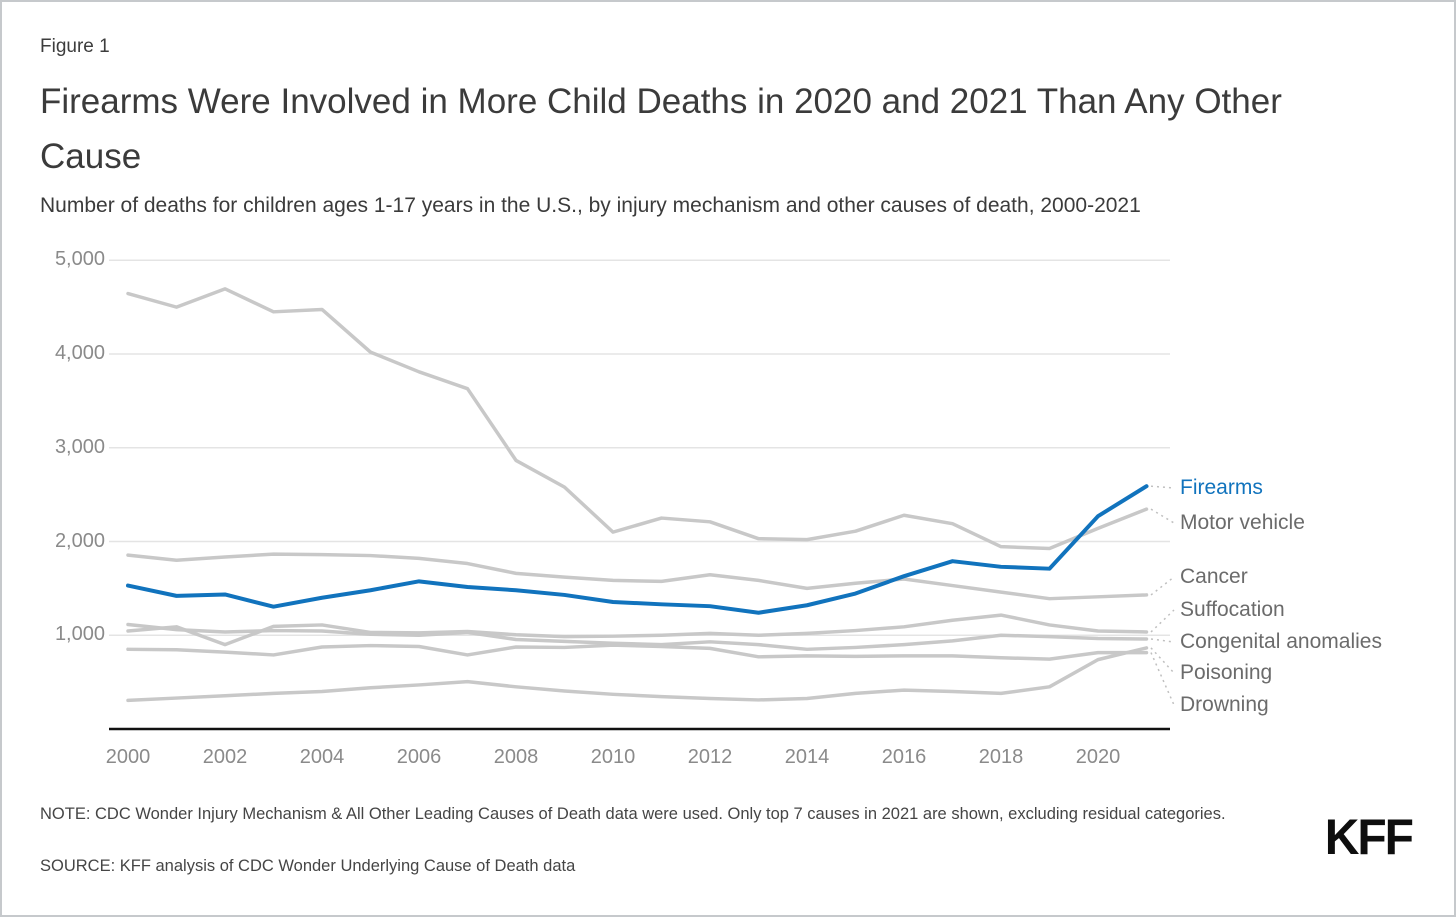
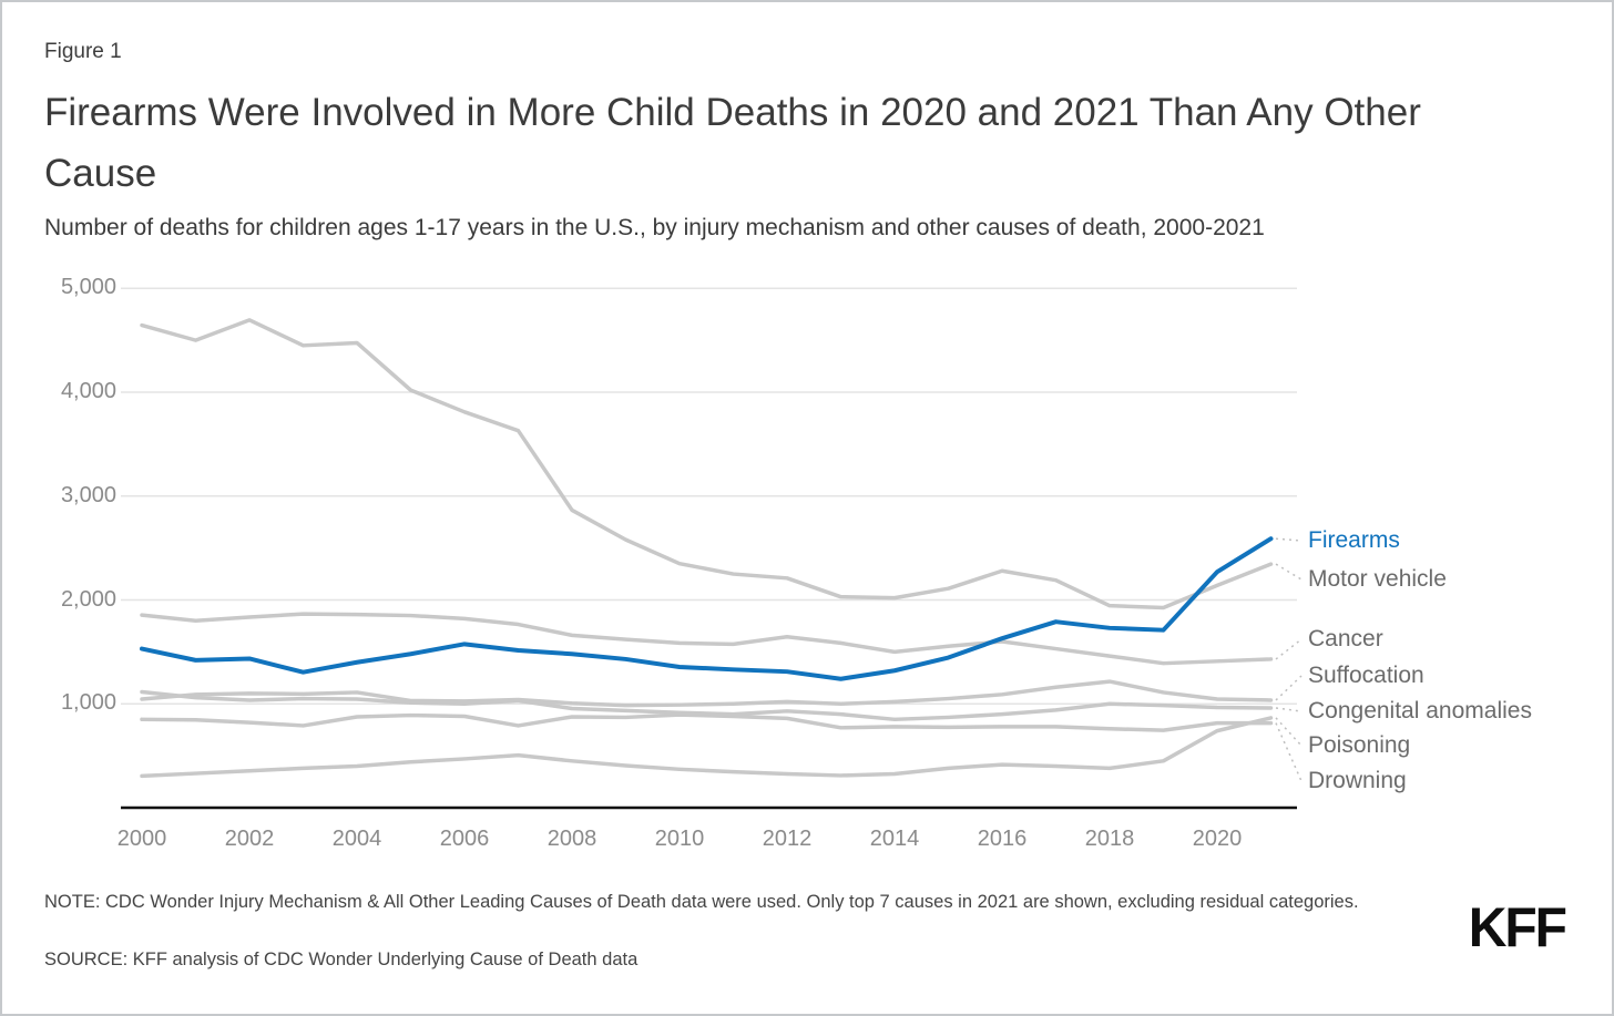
Suffocation/2002: 900 -> 1100
Motor vehicle/2010: 2100 -> 2400
